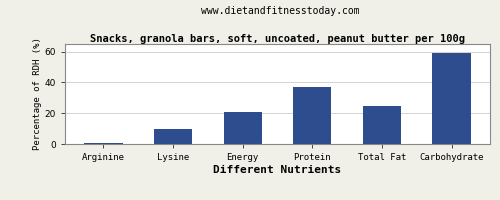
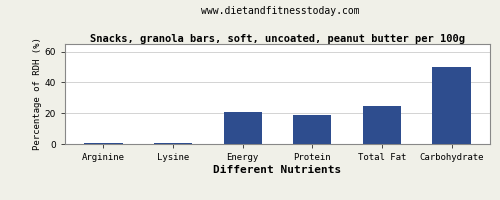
Lysine: 10 -> 0
Protein: 37 -> 19
Carbohydrate: 59 -> 50
